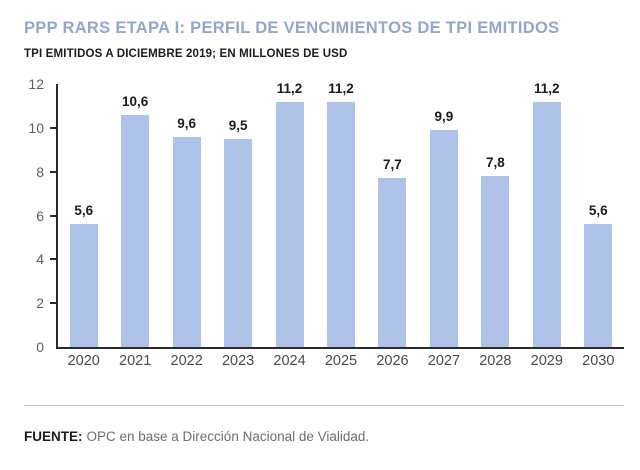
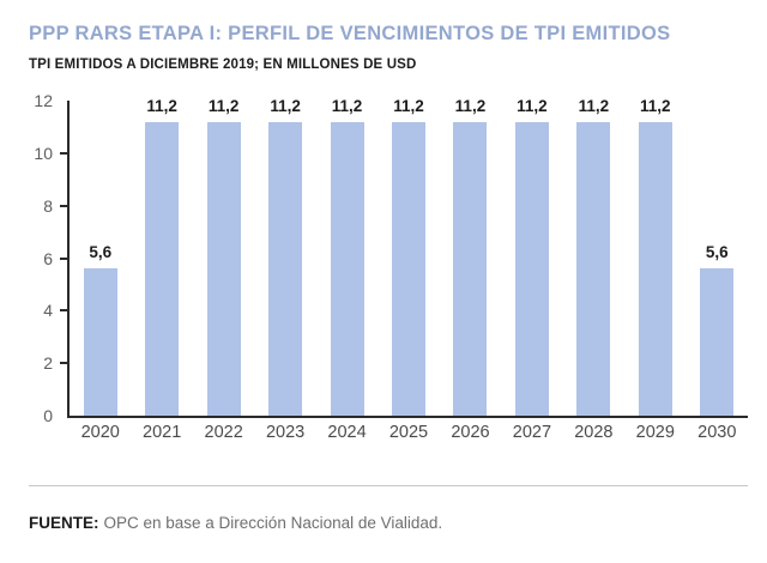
2021: 10,6 -> 11,2
2022: 9,6 -> 11,2
2023: 9,5 -> 11,2
2026: 7,7 -> 11,2
2027: 9,9 -> 11,2
2028: 7,8 -> 11,2
